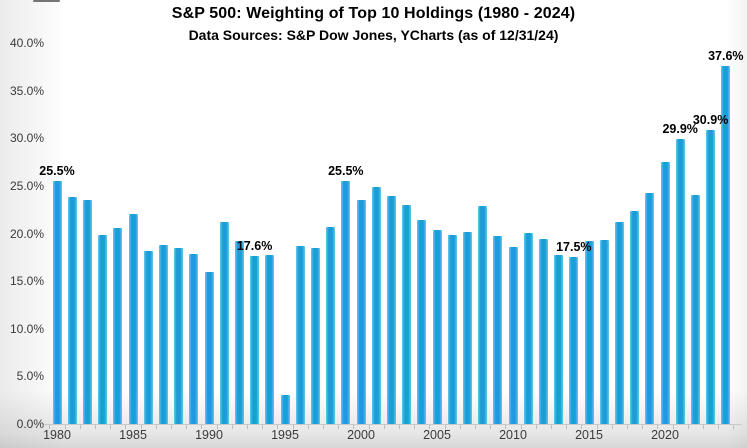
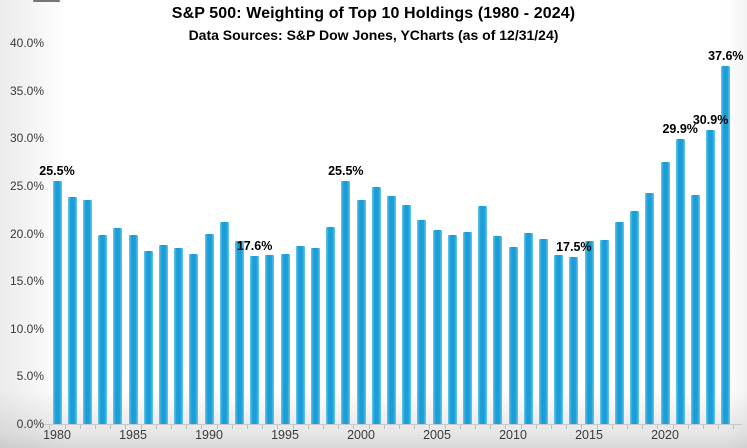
1985: 22% -> 20%
1990: 16% -> 20%
1995: 3% -> 18%
